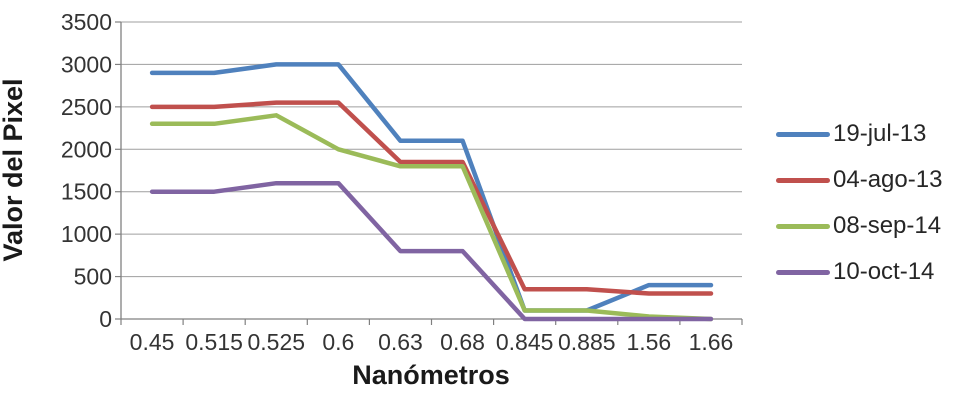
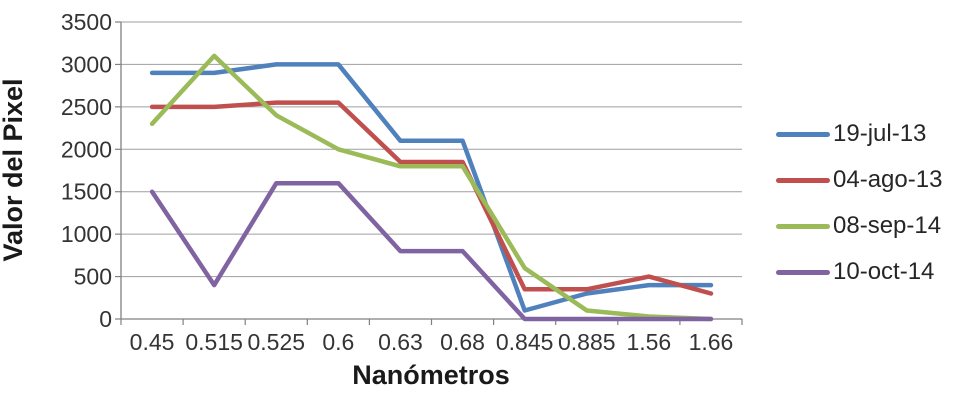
08-sep-14/0.515: 2300 -> 3100
10-oct-14/0.515: 1500 -> 400
08-sep-14/0.845: 100 -> 600
19-jul-13/0.885: 100 -> 300
04-ago-13/1.56: 300 -> 500
